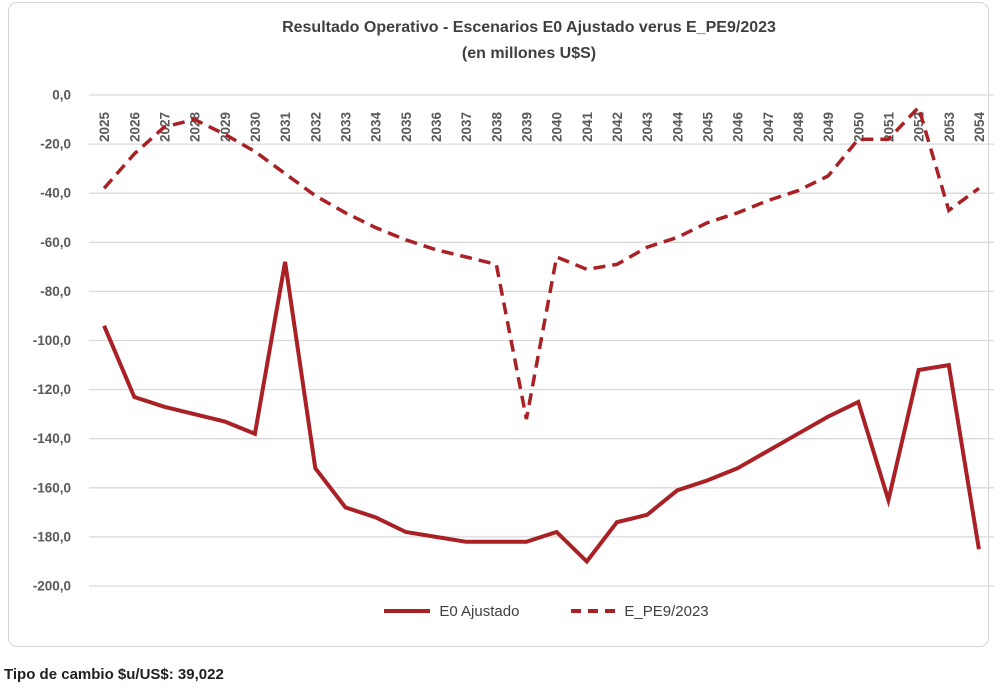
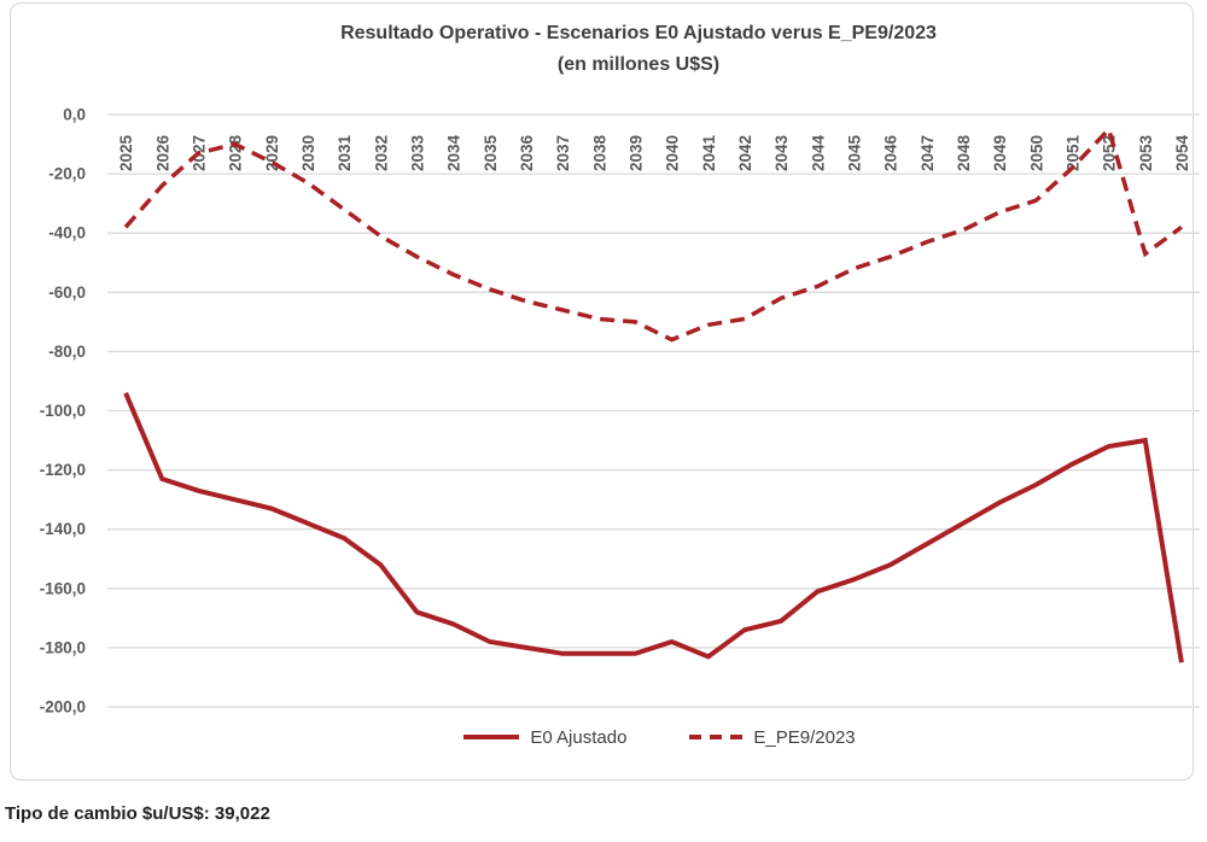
E0 Ajustado/2031: -68 -> -143
E_PE9/2023/2039: -132 -> -70
E_PE9/2023/2040: -66 -> -76
E0 Ajustado/2041: -190 -> -183
E_PE9/2023/2050: -18 -> -29
E0 Ajustado/2051: -165 -> -118
